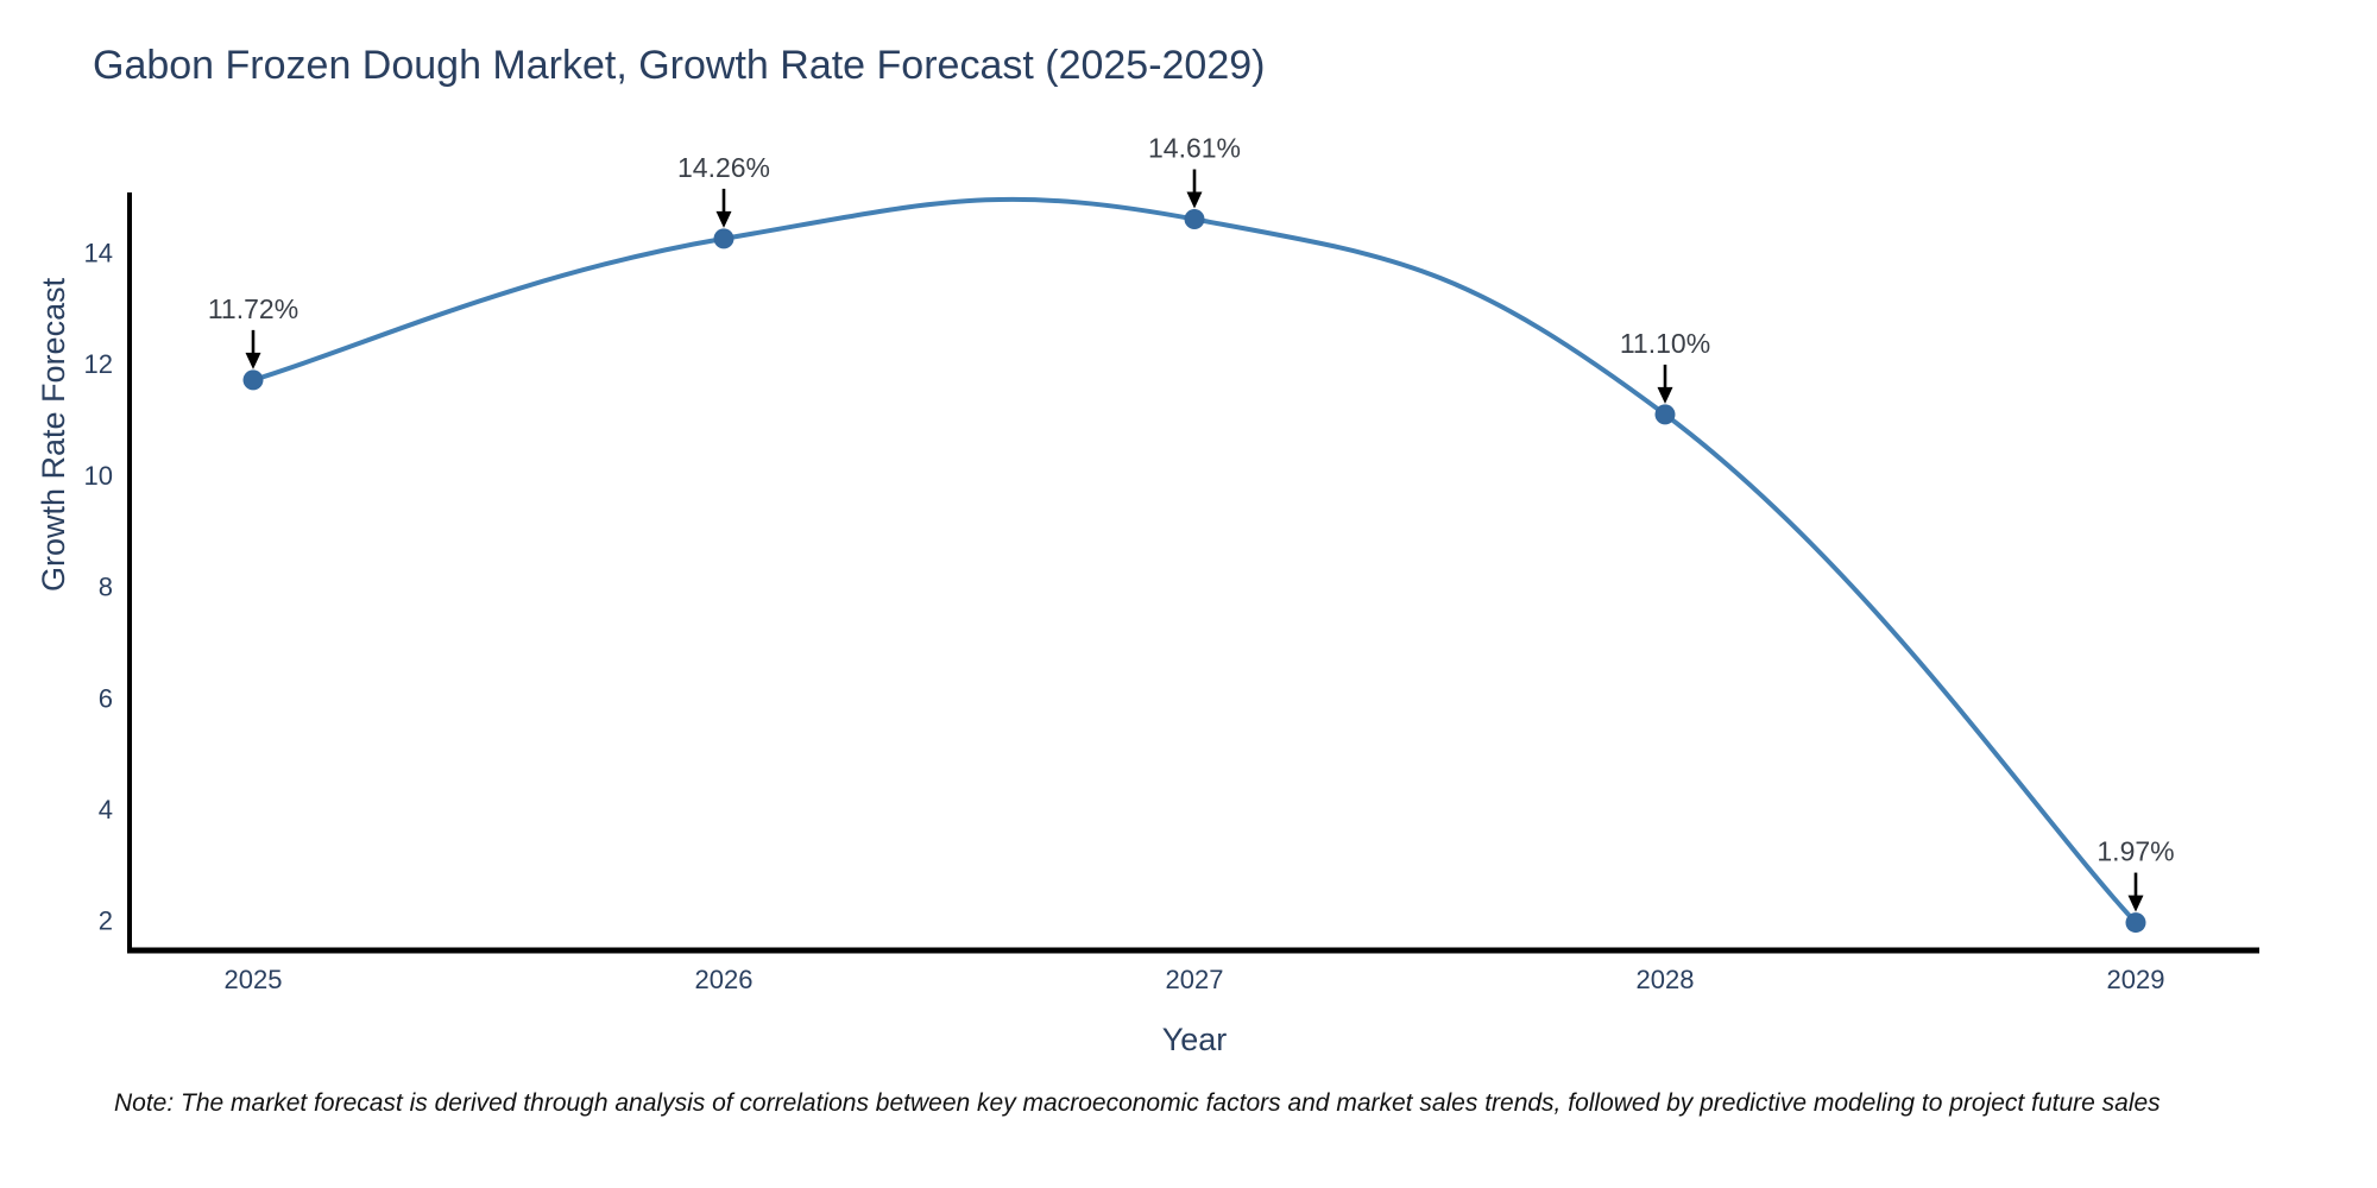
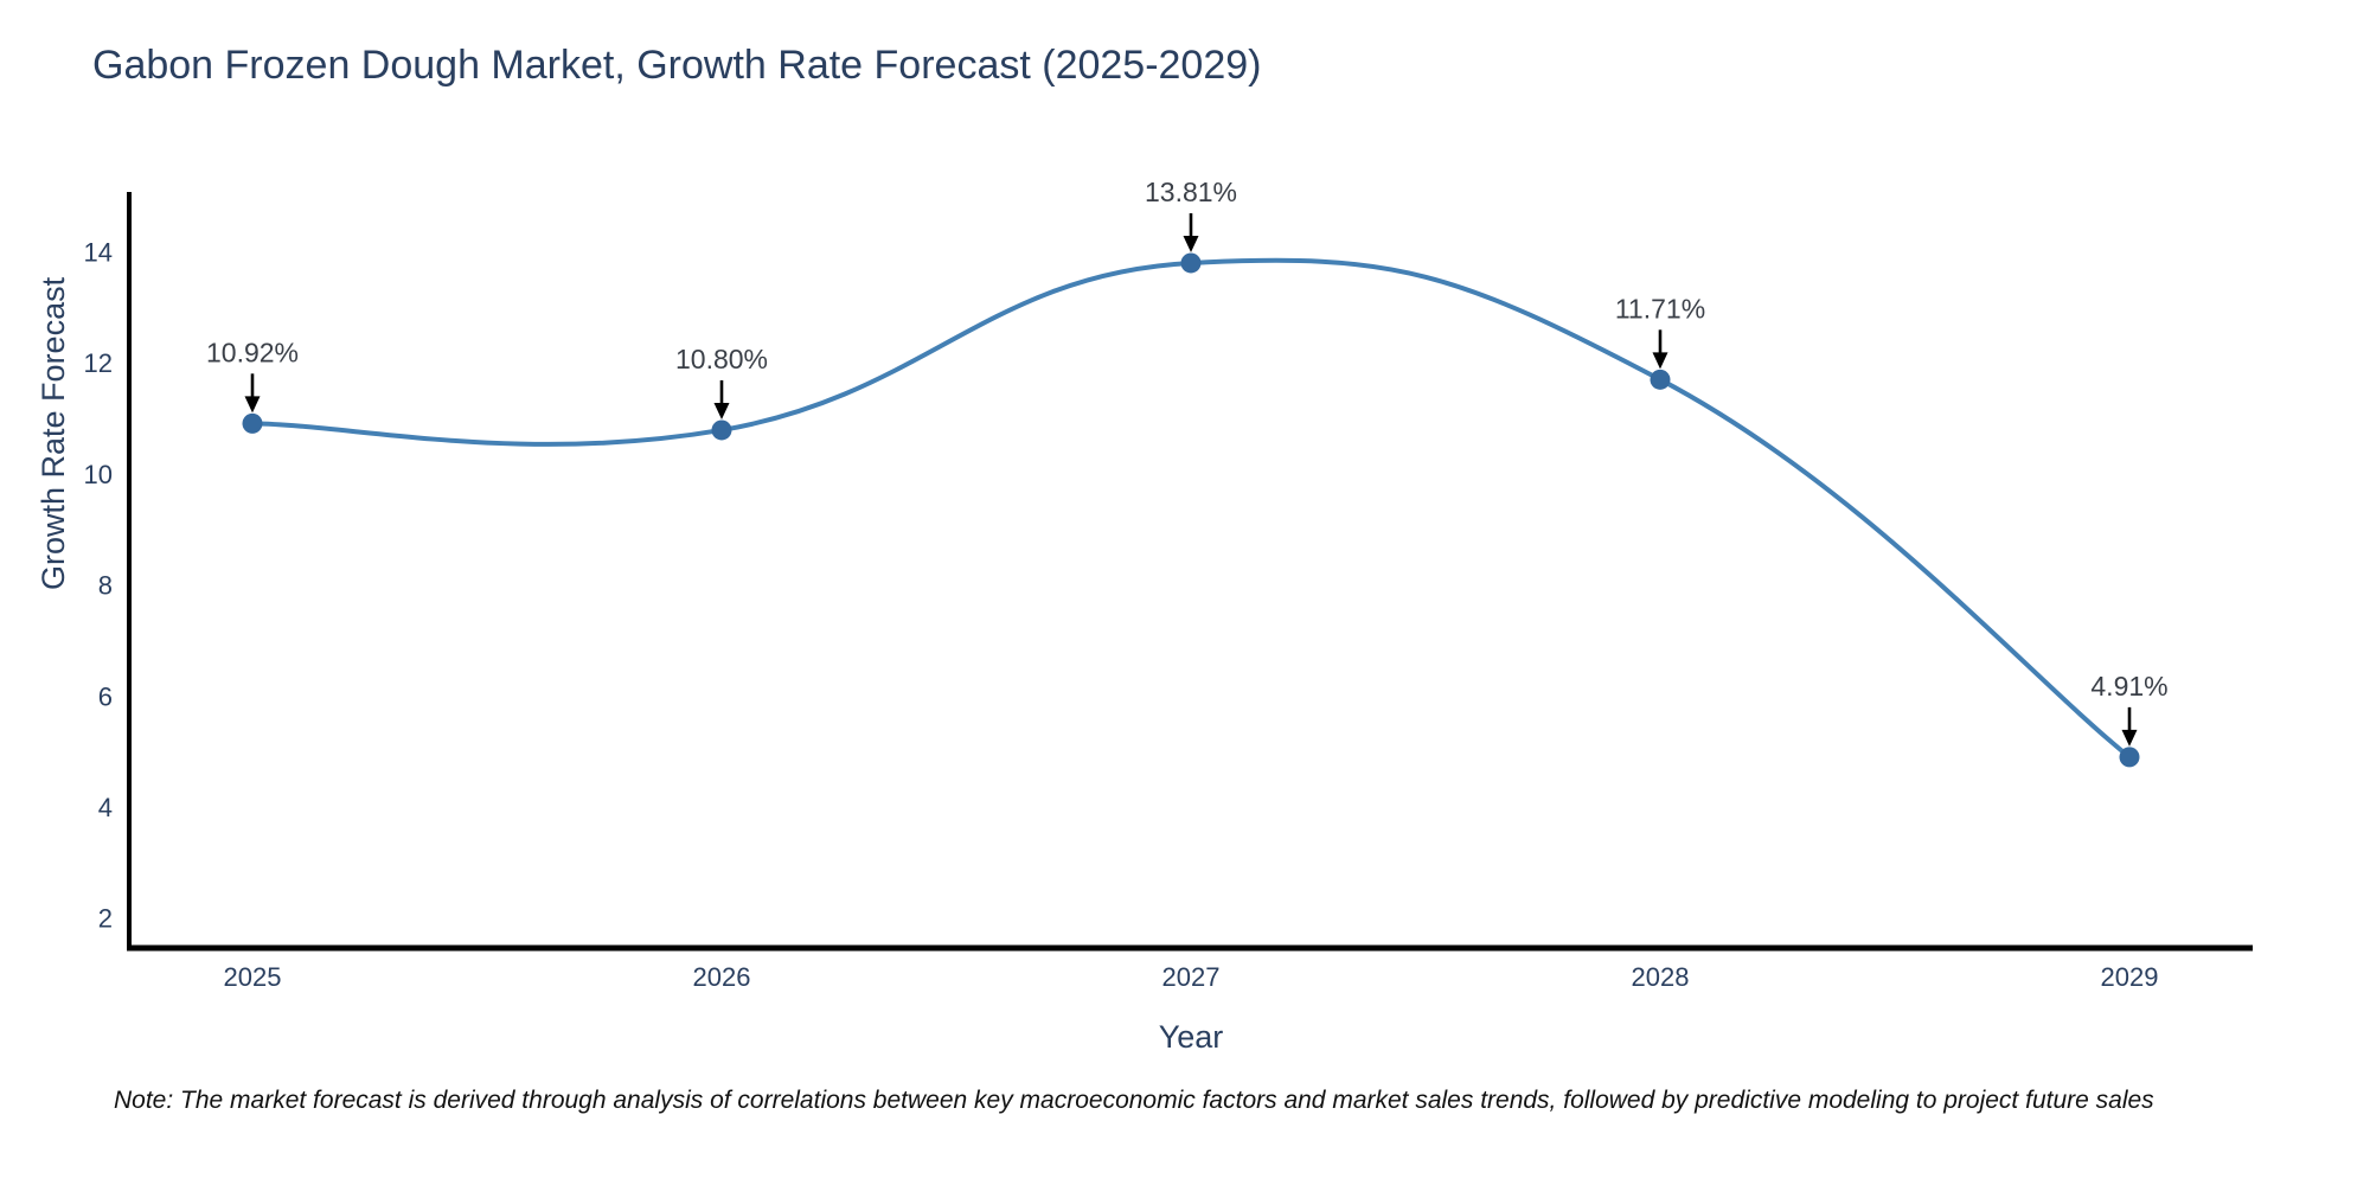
2025: 11.72% -> 10.92%
2026: 14.26% -> 10.80%
2027: 14.61% -> 13.81%
2028: 11.10% -> 11.71%
2029: 1.97% -> 4.91%
